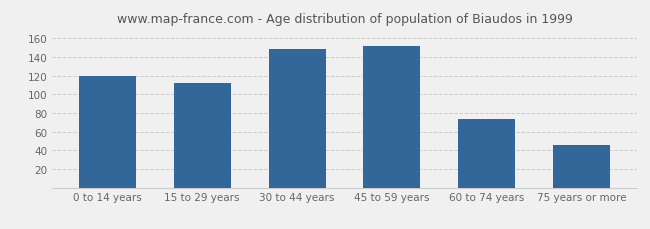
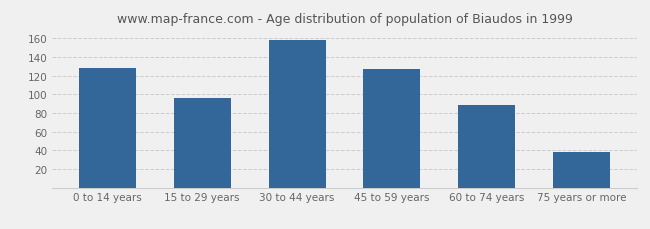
0 to 14 years: 120 -> 128
15 to 29 years: 112 -> 96
30 to 44 years: 148 -> 158
45 to 59 years: 152 -> 127
60 to 74 years: 74 -> 89
75 years or more: 46 -> 38
